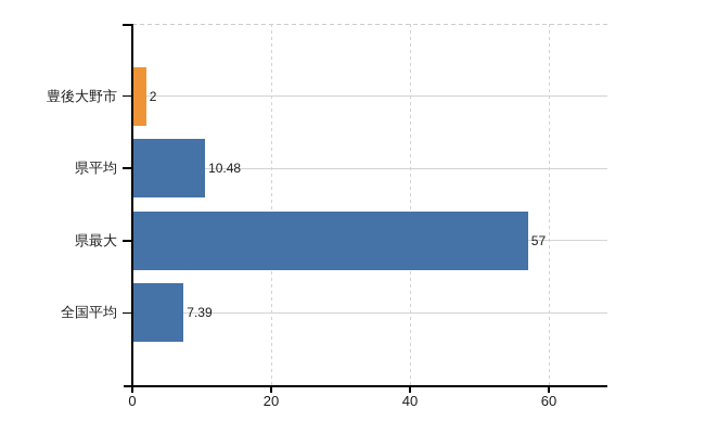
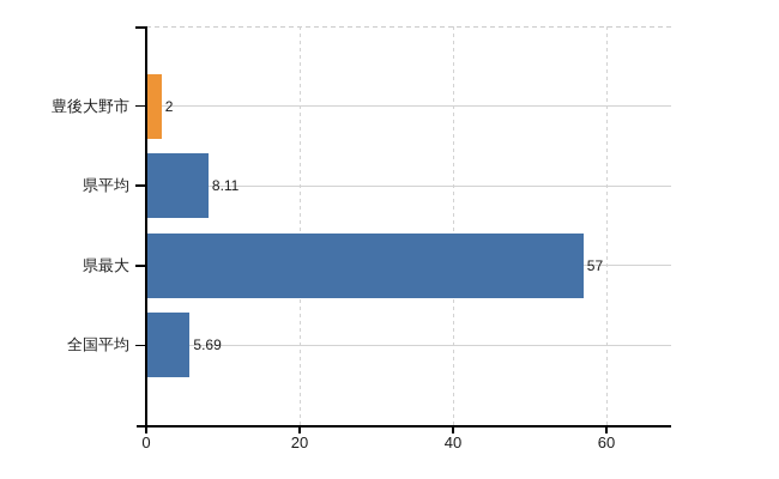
県平均: 10.48 -> 8.11
全国平均: 7.39 -> 5.69
